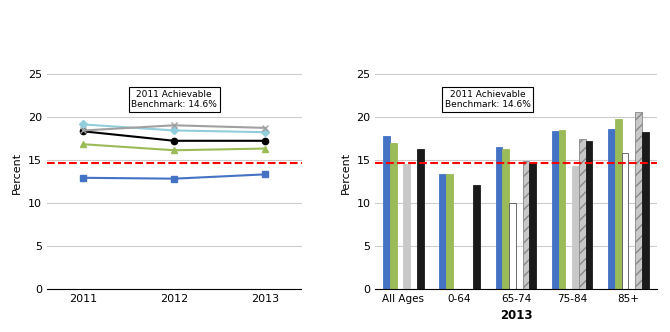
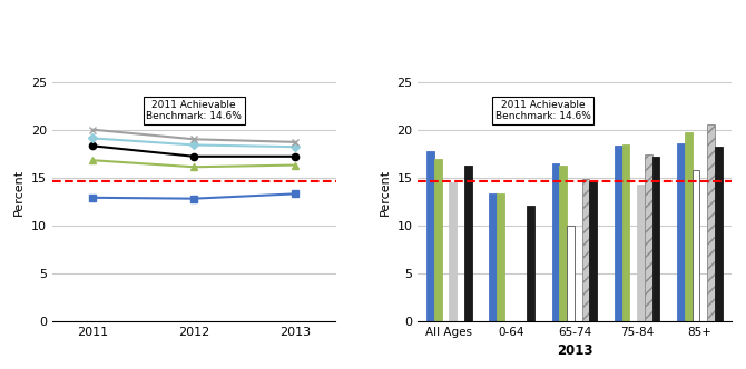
85+/2011: 18.4 -> 20.0
